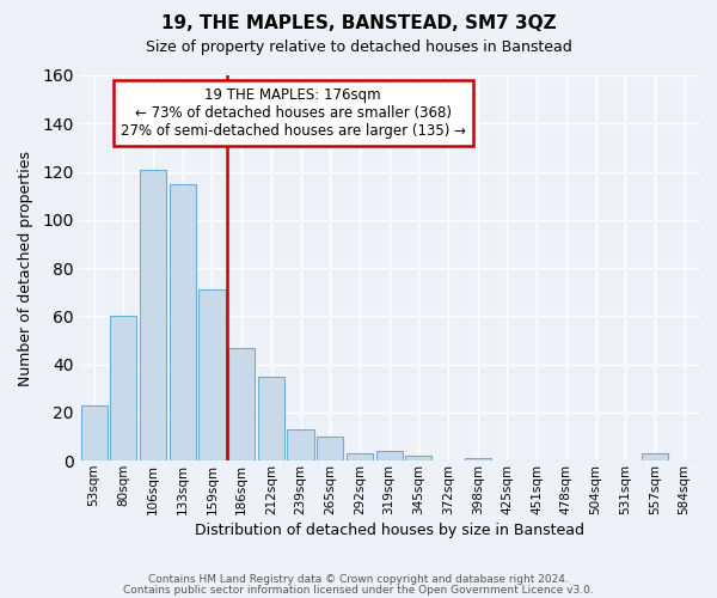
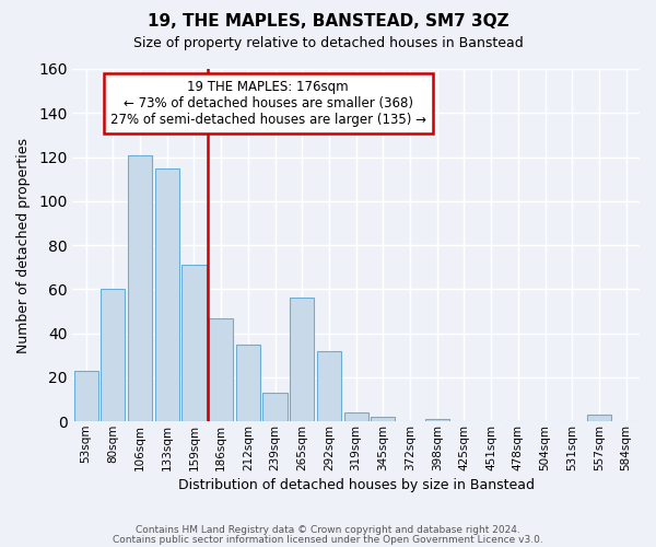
265sqm: 10 -> 56
292sqm: 3 -> 32
